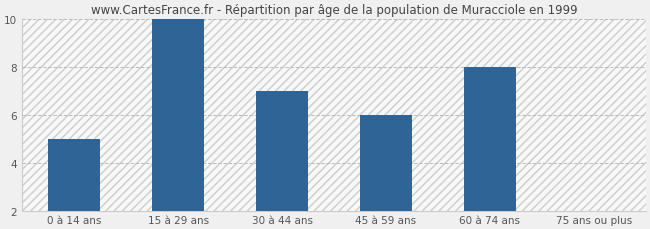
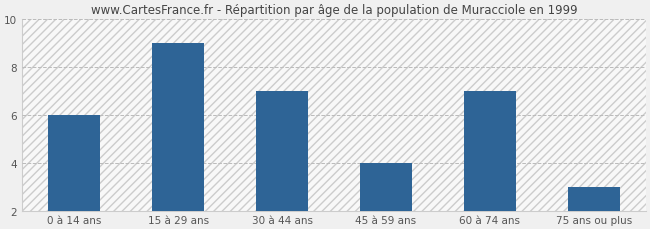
0 à 14 ans: 5 -> 6
15 à 29 ans: 10 -> 9
45 à 59 ans: 6 -> 4
60 à 74 ans: 8 -> 7
75 ans ou plus: 2 -> 3
